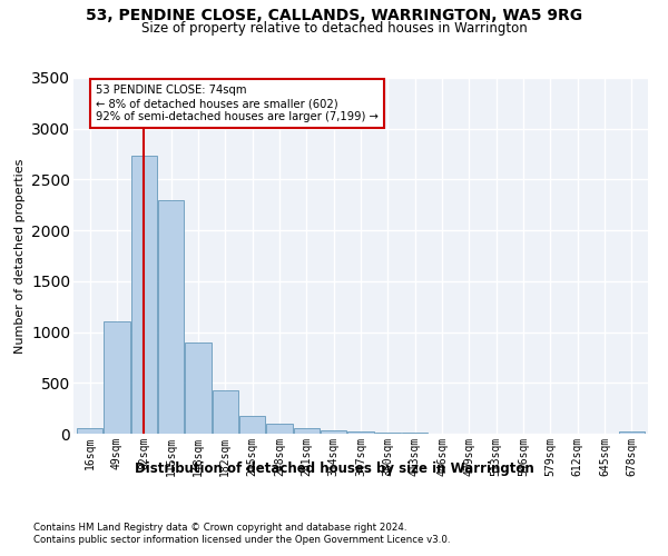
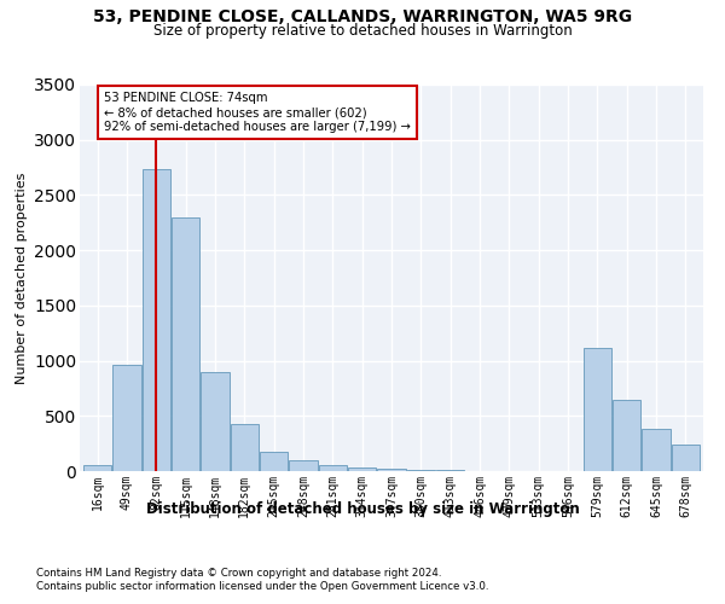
49sqm: 1100 -> 960
579sqm: 0 -> 1120
612sqm: 0 -> 640
645sqm: 0 -> 380
678sqm: 20 -> 240
